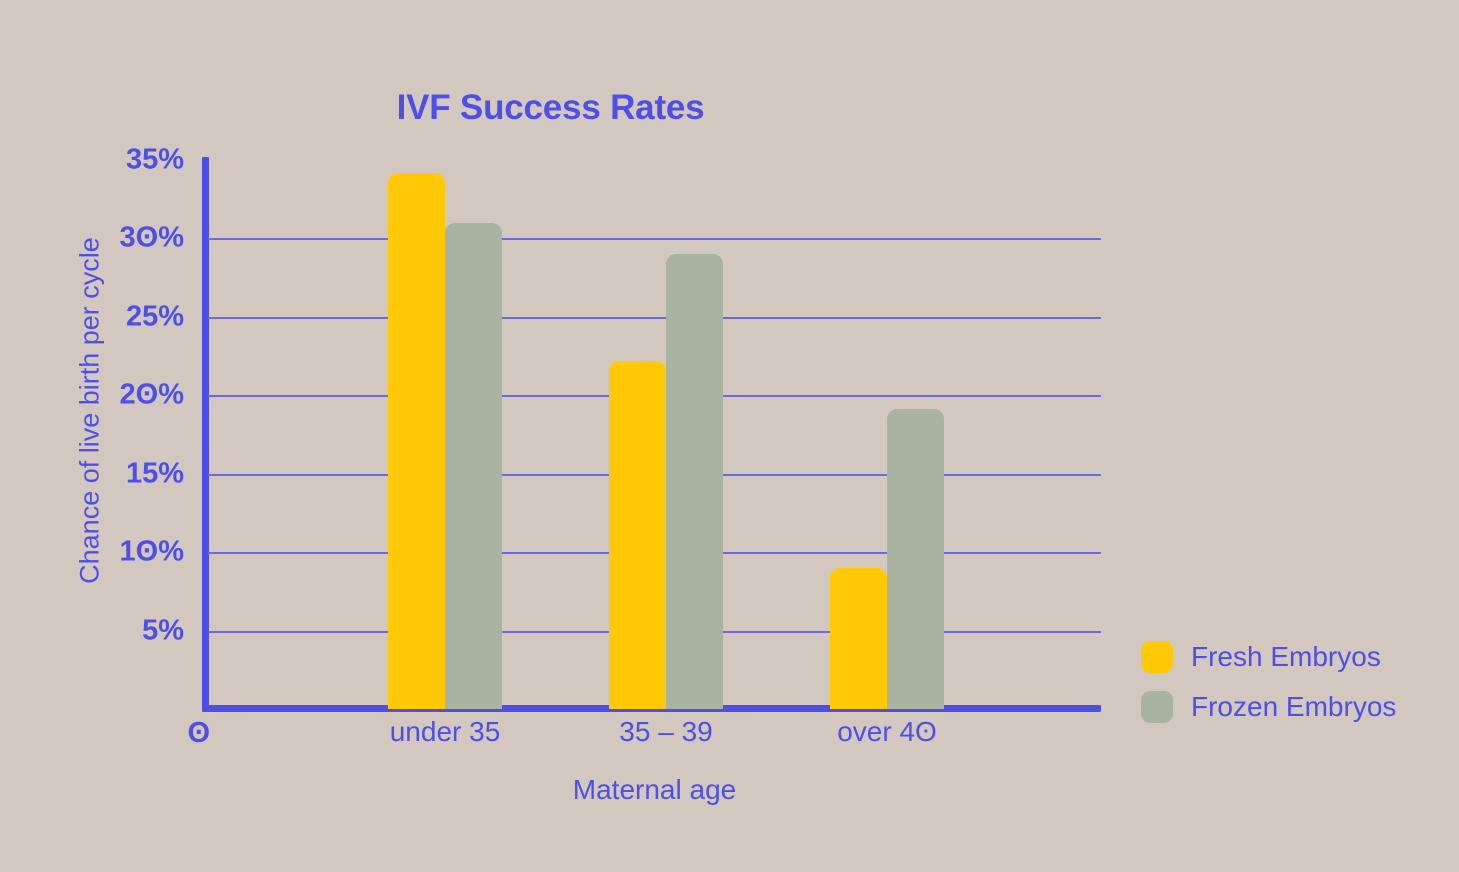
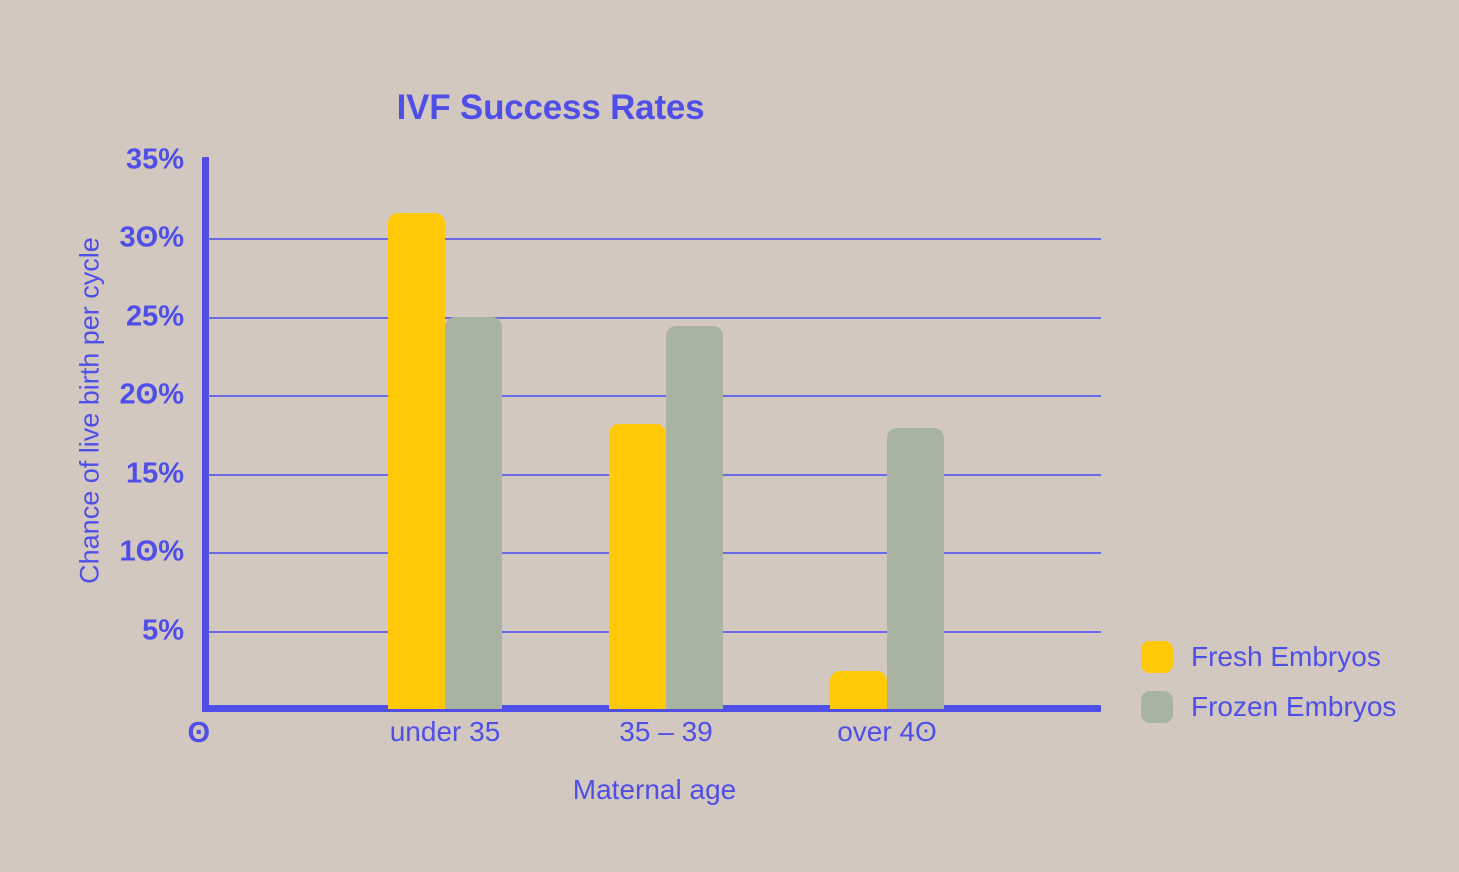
Fresh Embryos/under 35: 34.2% -> 31.6%
Frozen Embryos/under 35: 31.0% -> 25.0%
Fresh Embryos/35 – 39: 22.2% -> 18.2%
Frozen Embryos/35 – 39: 29.0% -> 24.4%
Fresh Embryos/over 4ʘ: 9.0% -> 2.4%
Frozen Embryos/over 4ʘ: 19.1% -> 17.9%
